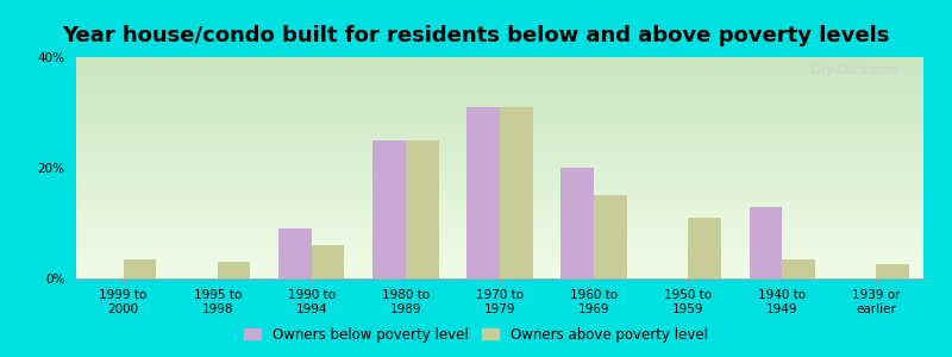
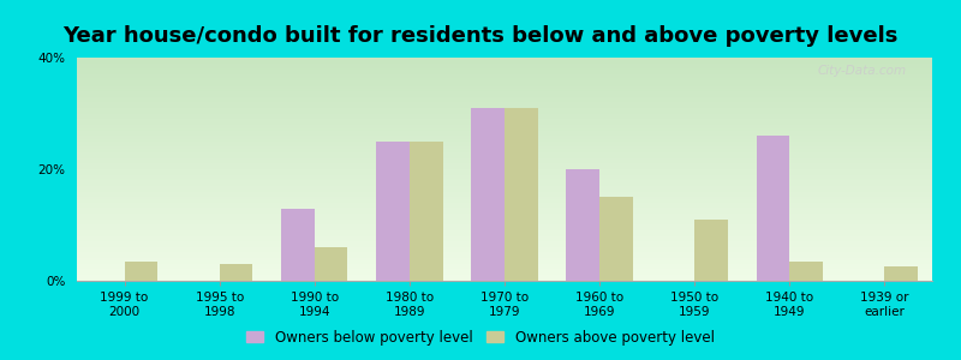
Owners below poverty level/1990 to 1994: 9% -> 13%
Owners below poverty level/1940 to 1949: 13% -> 26%
